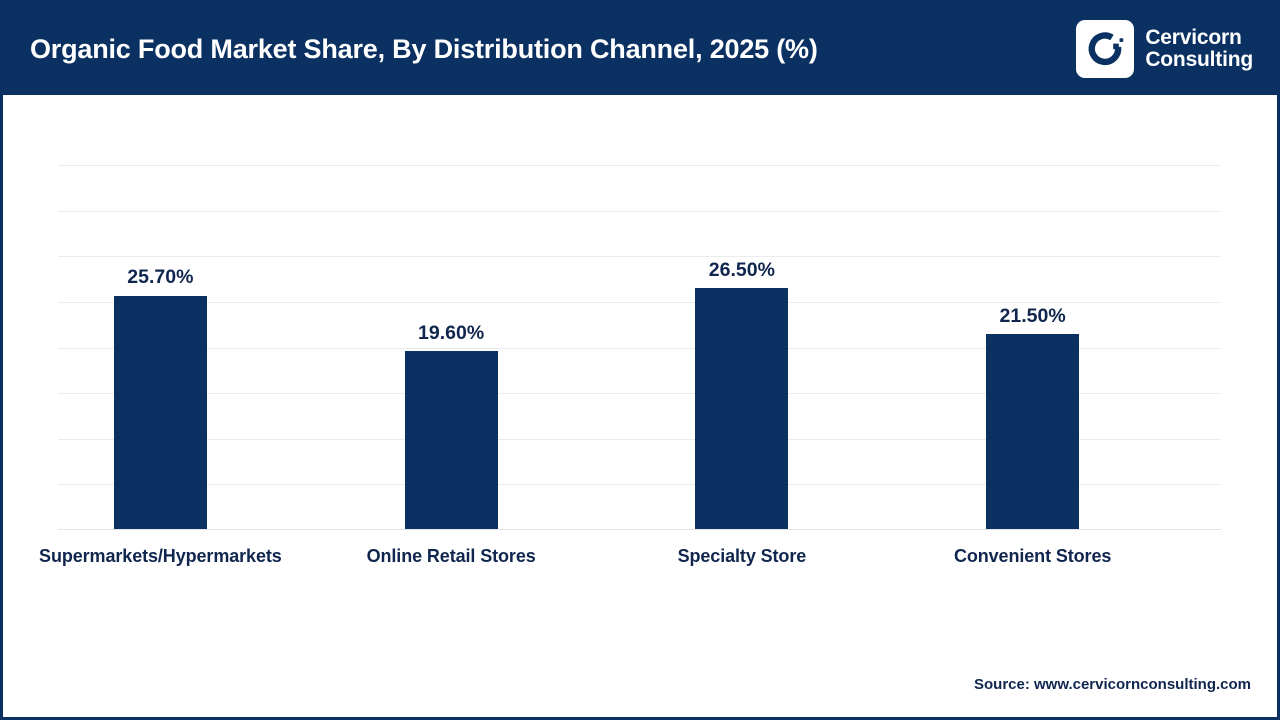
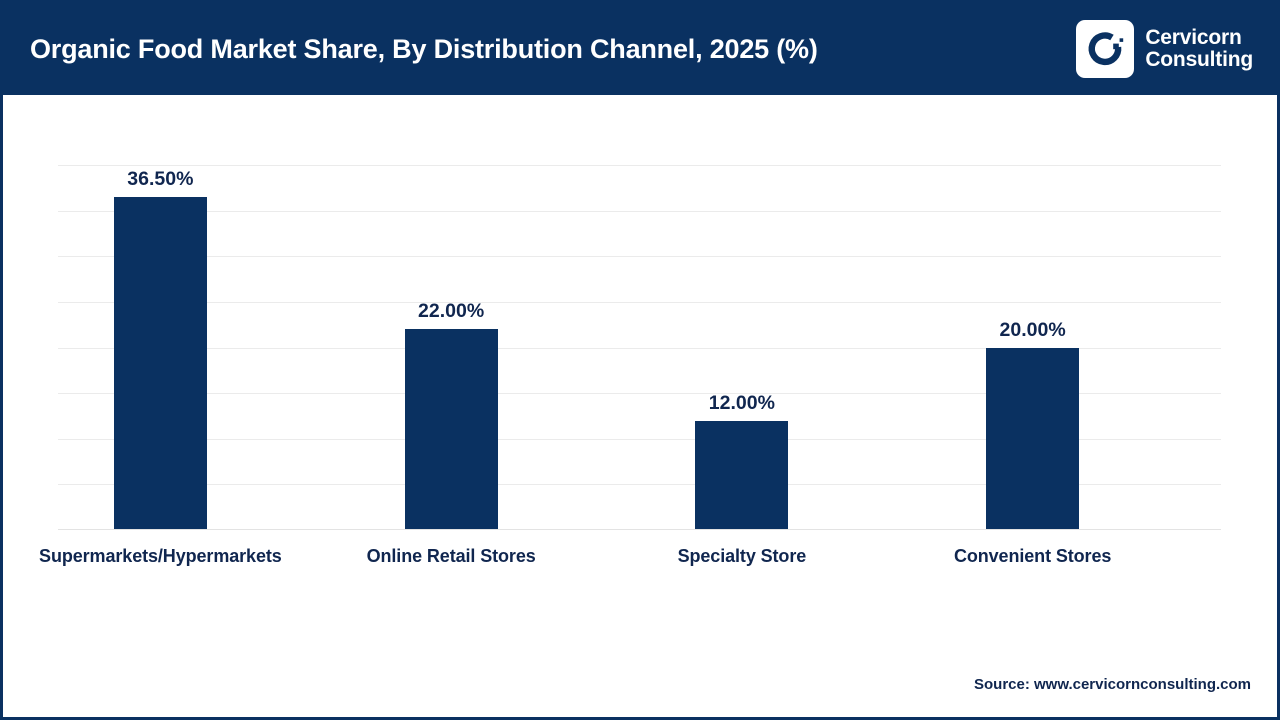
Supermarkets/Hypermarkets: 25.70% -> 36.50%
Online Retail Stores: 19.60% -> 22.00%
Specialty Store: 26.50% -> 12.00%
Convenient Stores: 21.50% -> 20.00%
